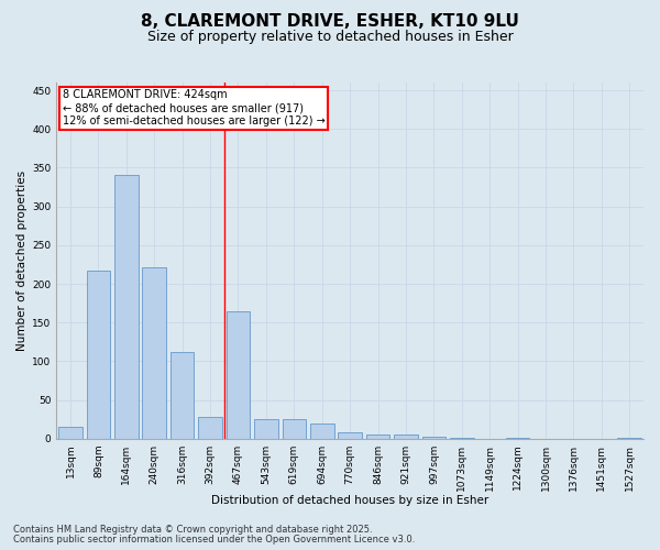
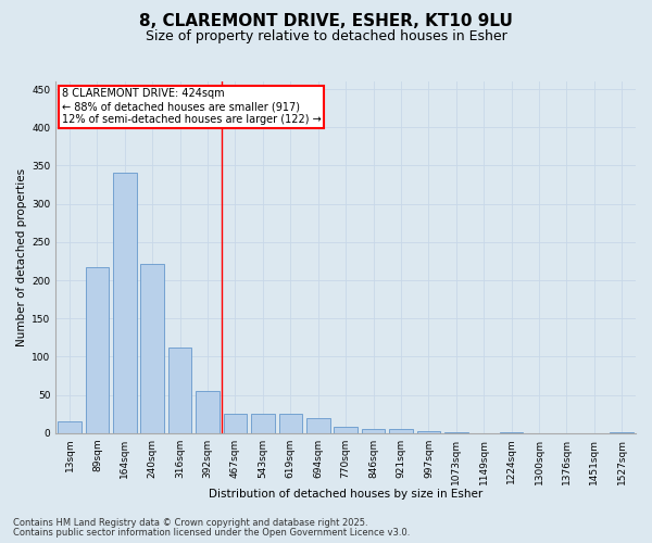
392sqm: 28 -> 55
467sqm: 164 -> 26
